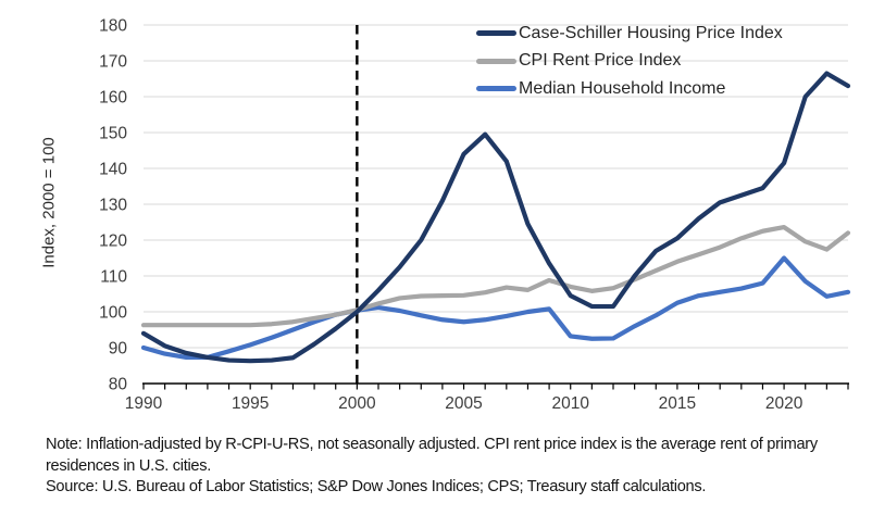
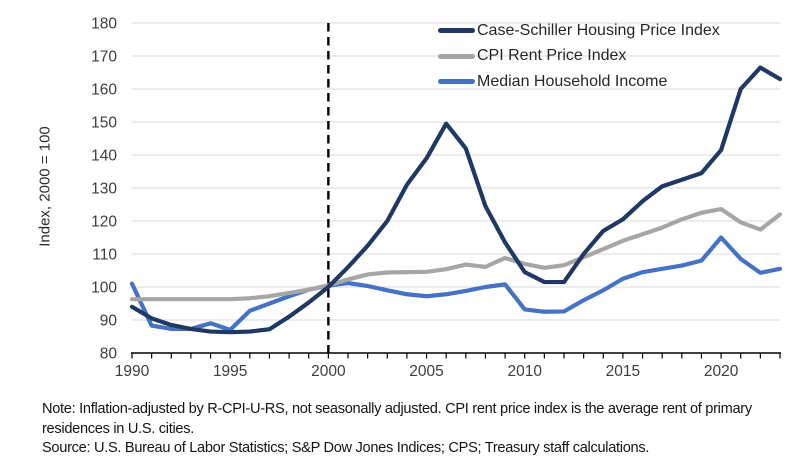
Median Household Income/1990: 90 -> 101
Median Household Income/1995: 91 -> 87
Case-Schiller Housing Price Index/2005: 144 -> 139
